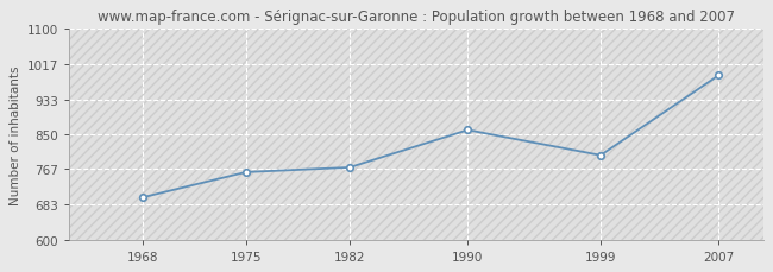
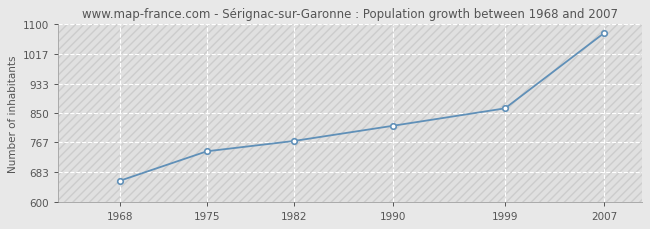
1968: 700 -> 659
1975: 760 -> 742
1990: 860 -> 814
1999: 800 -> 863
2007: 990 -> 1076
